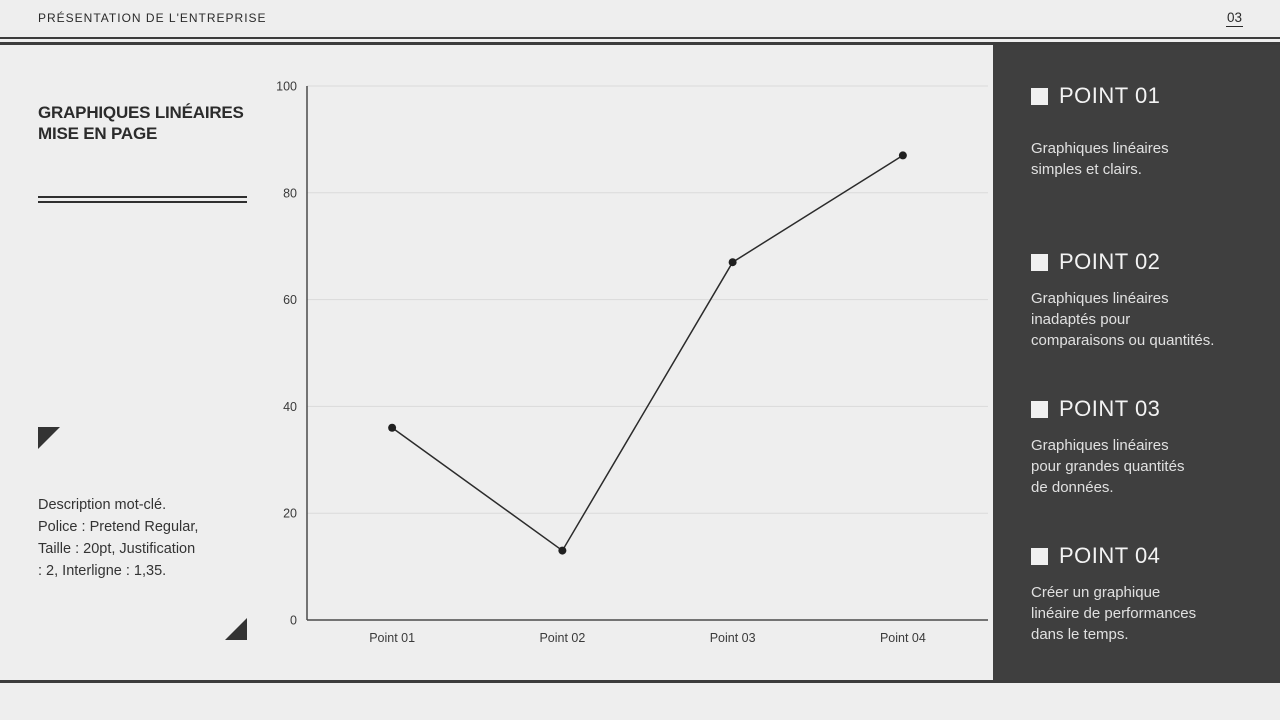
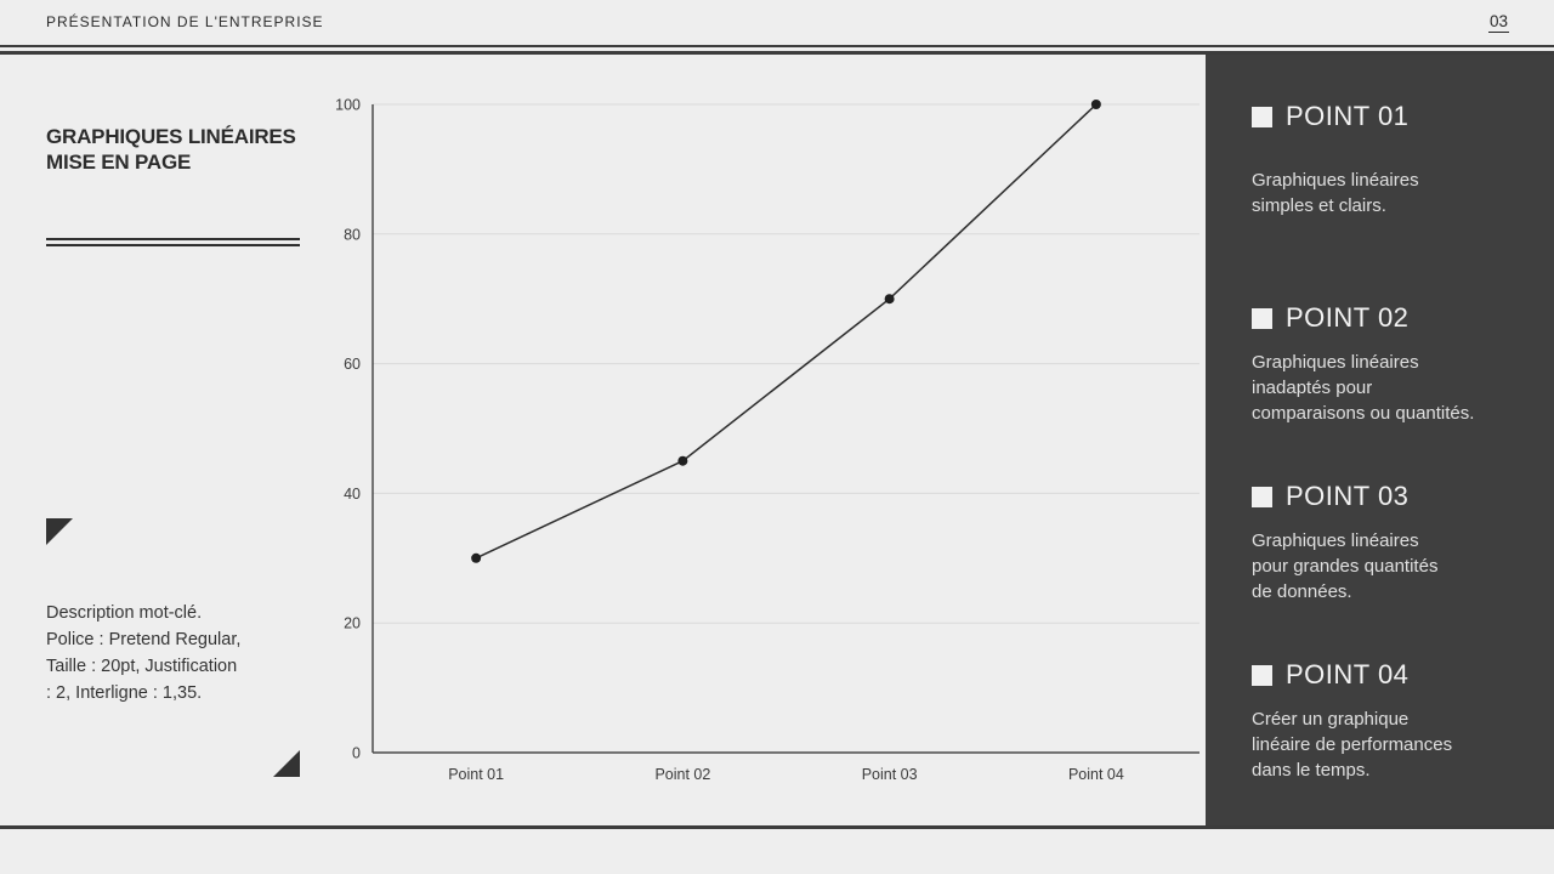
Point 01: 36 -> 30
Point 02: 13 -> 45
Point 03: 67 -> 70
Point 04: 87 -> 100
